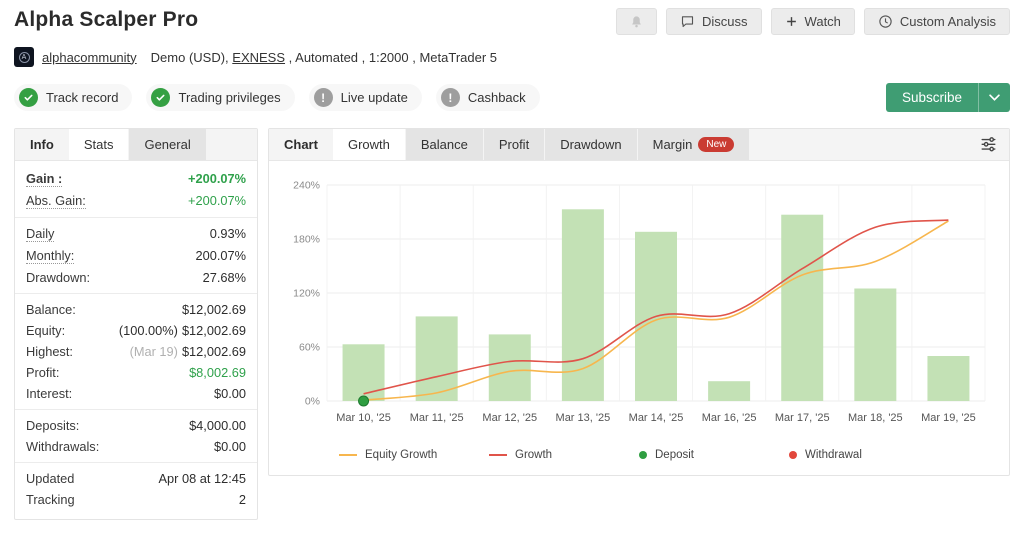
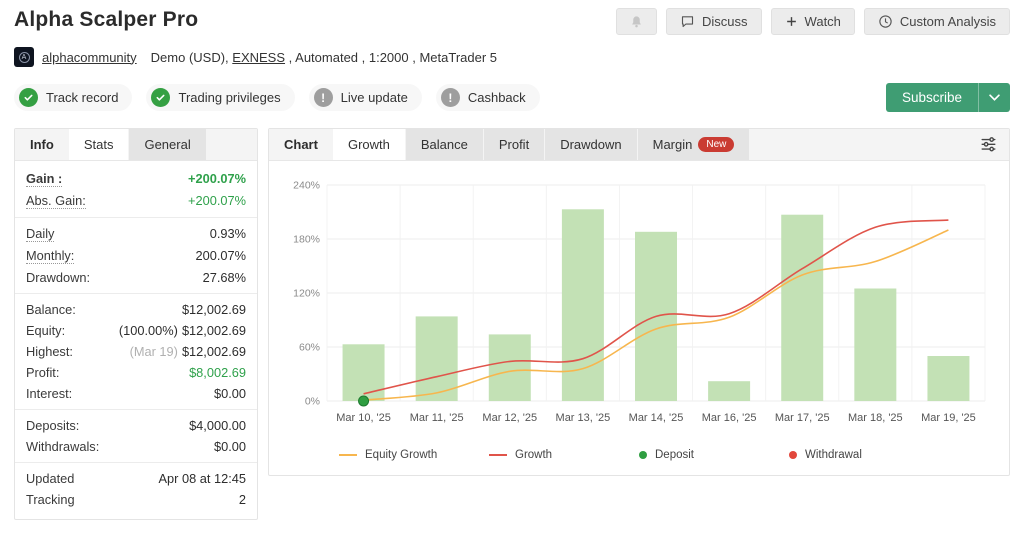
Equity Growth/Mar 14, '25: 90% -> 80%
Equity Growth/Mar 19, '25: 200% -> 190%
